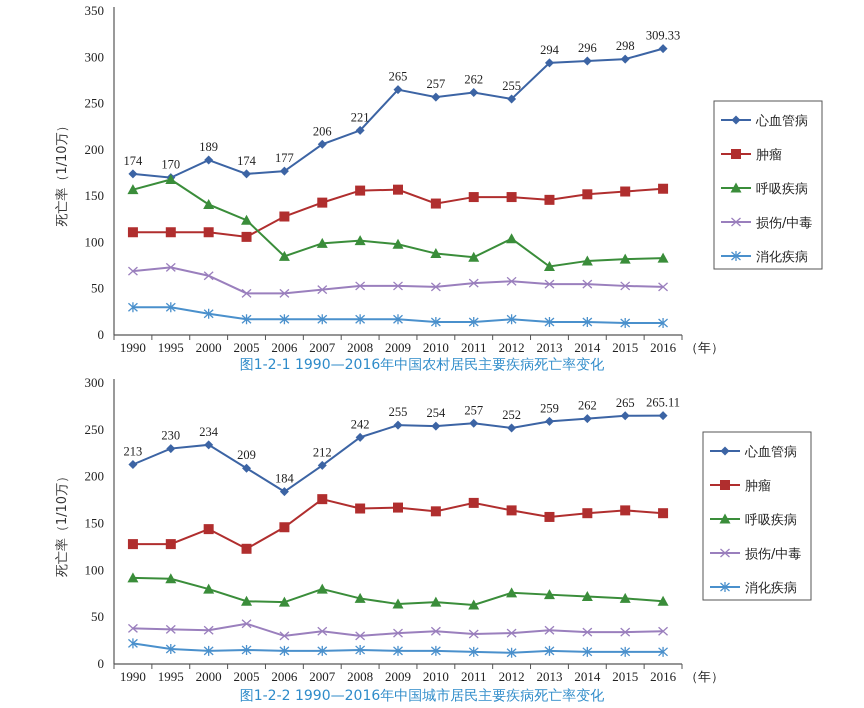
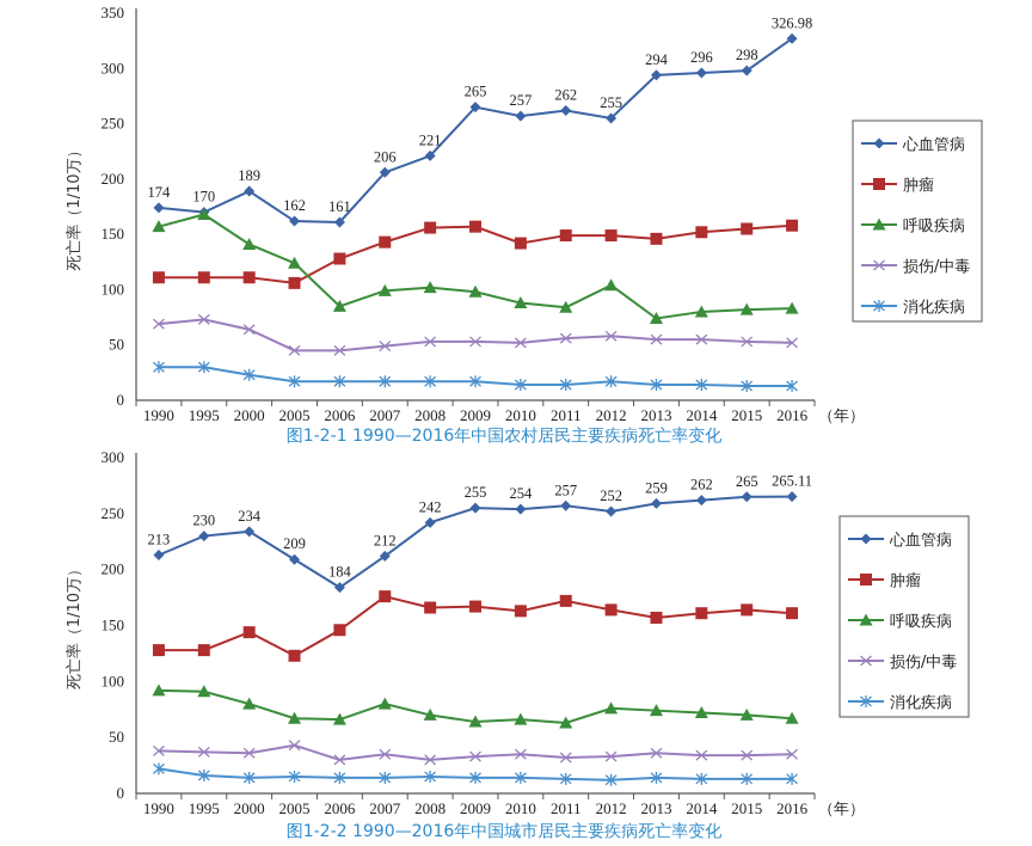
图1-2-1 1990—2016年中国农村居民主要疾病死亡率变化/心血管病/2005: 174 -> 162
图1-2-1 1990—2016年中国农村居民主要疾病死亡率变化/心血管病/2006: 177 -> 161
图1-2-1 1990—2016年中国农村居民主要疾病死亡率变化/心血管病/2016: 309.33 -> 326.98
